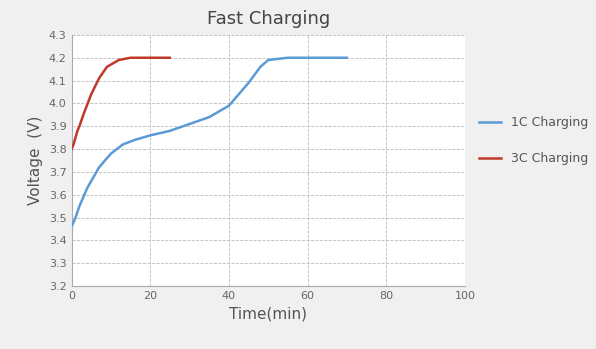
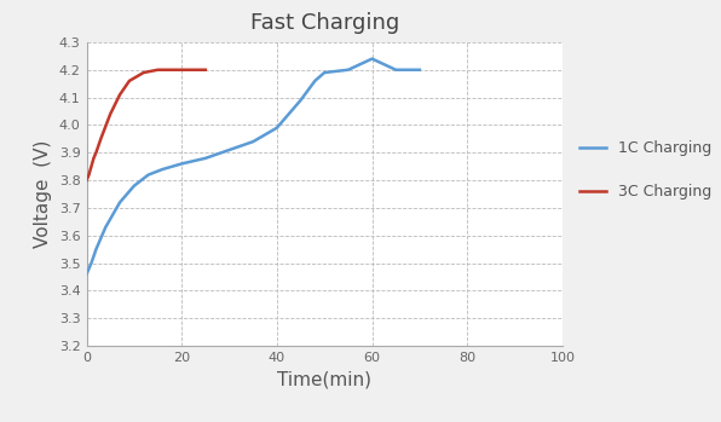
1C Charging/60: 4.20 -> 4.24
